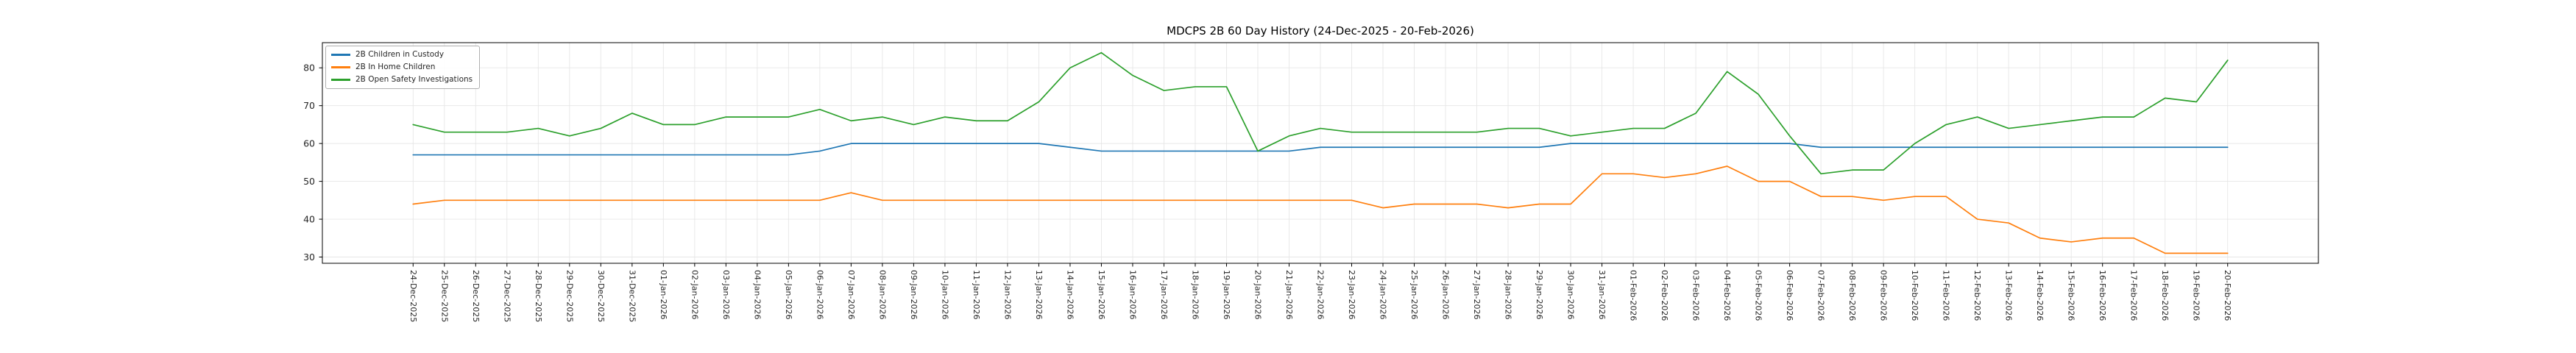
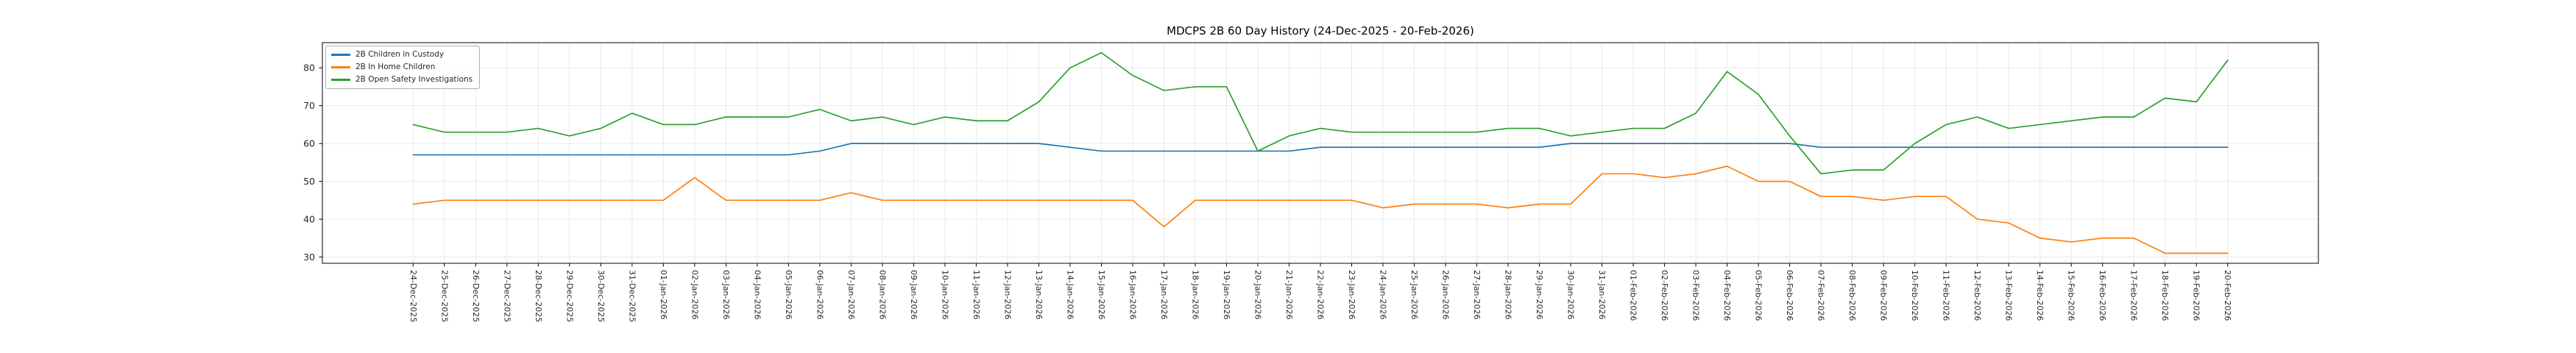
2B In Home Children/02-Jan-2026: 45 -> 51
2B In Home Children/17-Jan-2026: 45 -> 38
